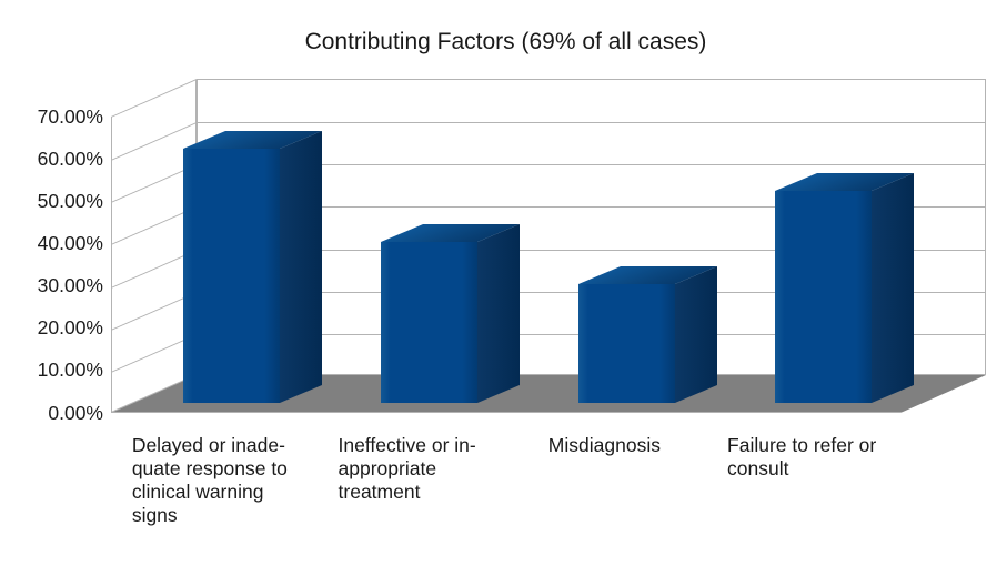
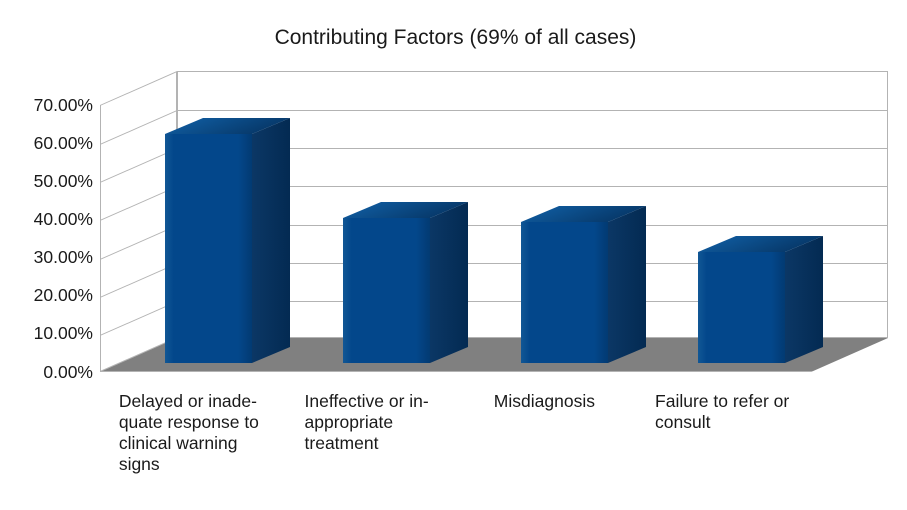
Misdiagnosis: 28% -> 37%
Failure to refer or consult: 50% -> 29%
